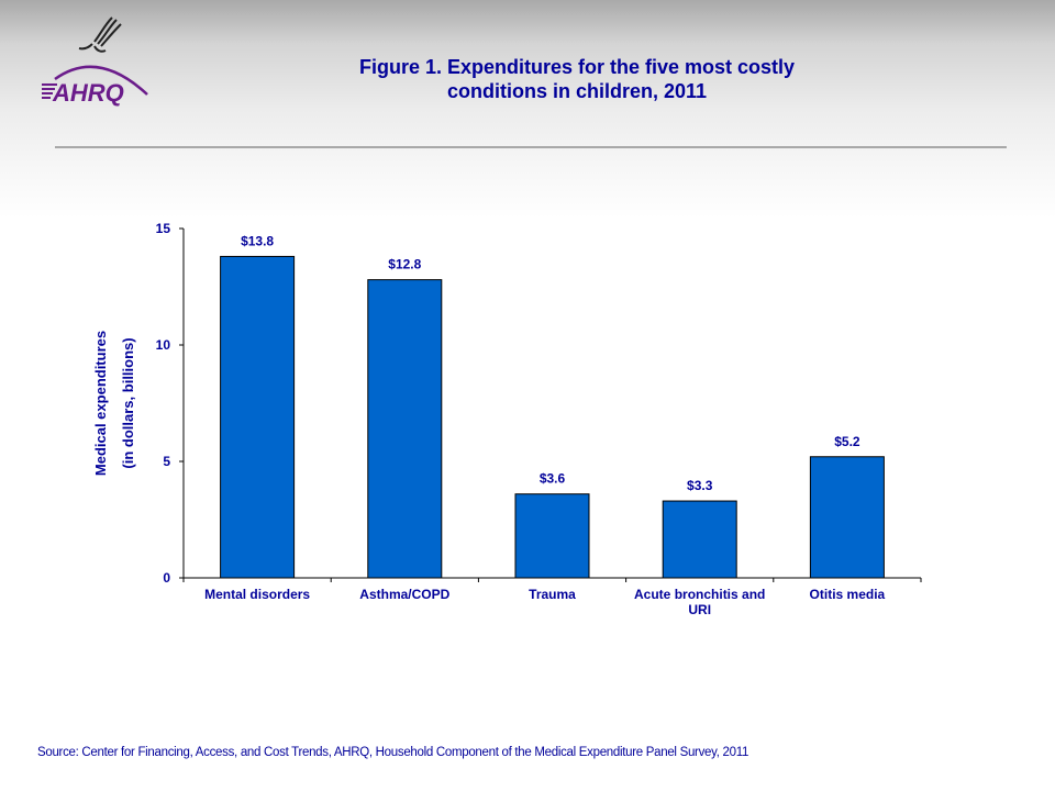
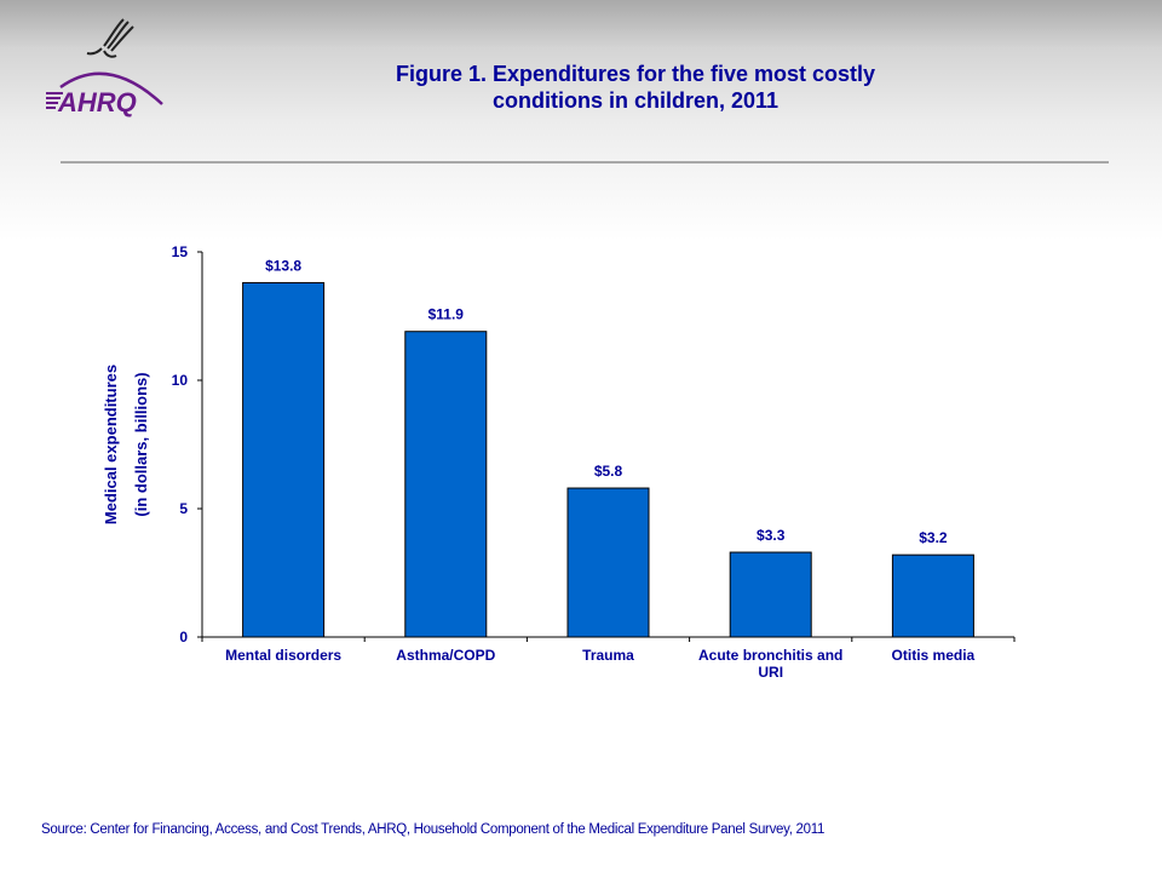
Asthma/COPD: $12.8 -> $11.9
Trauma: $3.6 -> $5.8
Otitis media: $5.2 -> $3.2
